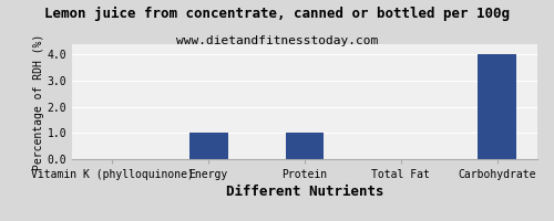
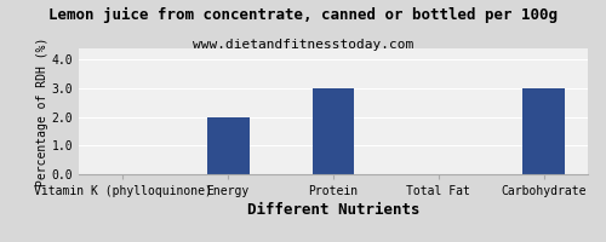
Energy: 1 -> 2
Protein: 1 -> 3
Carbohydrate: 4 -> 3
